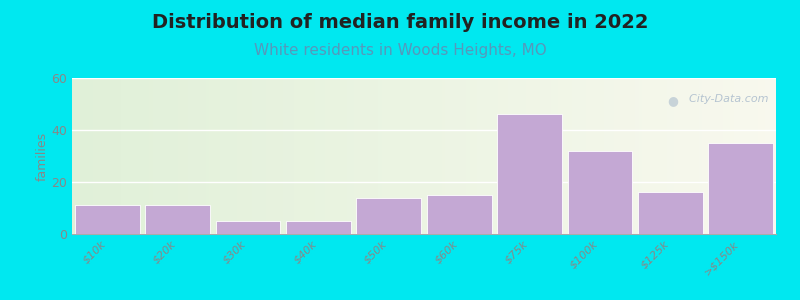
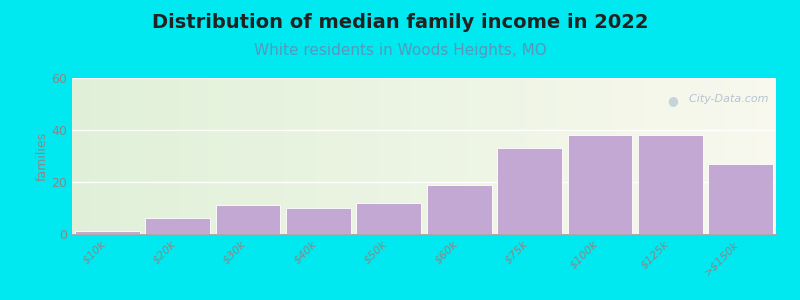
$10k: 11 -> 1
$20k: 11 -> 6
$30k: 5 -> 11
$40k: 5 -> 10
$50k: 14 -> 12
$60k: 15 -> 19
$75k: 46 -> 33
$100k: 32 -> 38
$125k: 16 -> 38
>$150k: 35 -> 27
